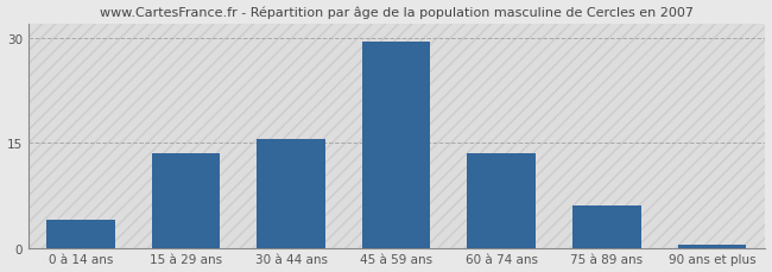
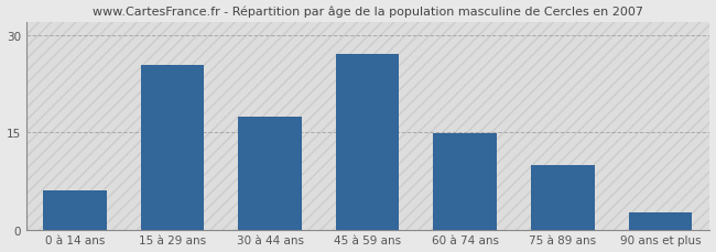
0 à 14 ans: 4.0 -> 6.0
15 à 29 ans: 13.5 -> 25.4
30 à 44 ans: 15.5 -> 17.4
45 à 59 ans: 29.5 -> 27.0
60 à 74 ans: 13.5 -> 14.8
75 à 89 ans: 6.0 -> 10.0
90 ans et plus: 0.4 -> 2.6
